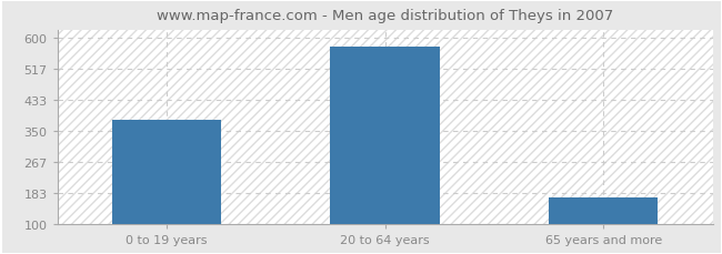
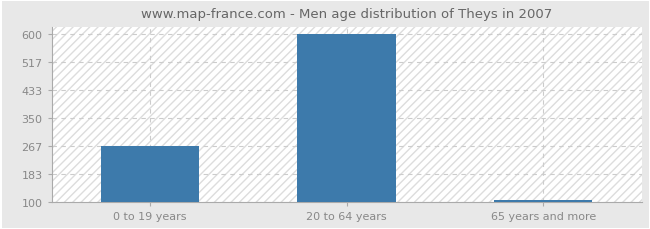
0 to 19 years: 380 -> 267
20 to 64 years: 575 -> 600
65 years and more: 170 -> 105
